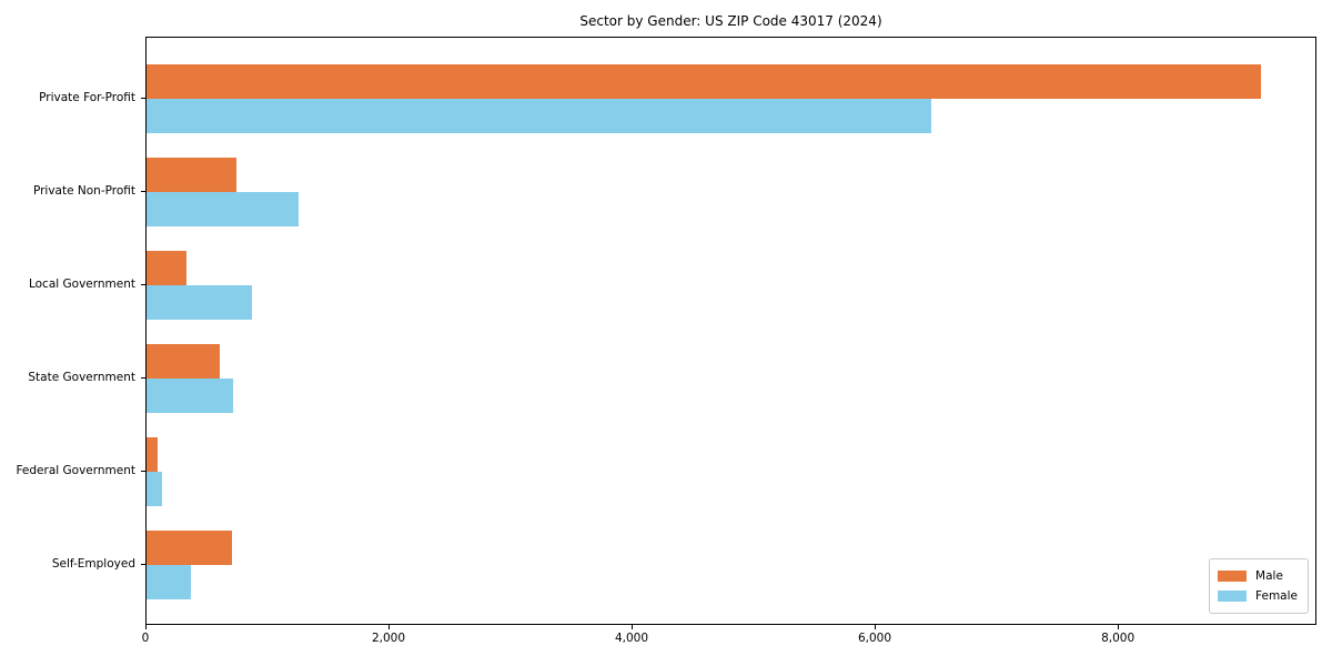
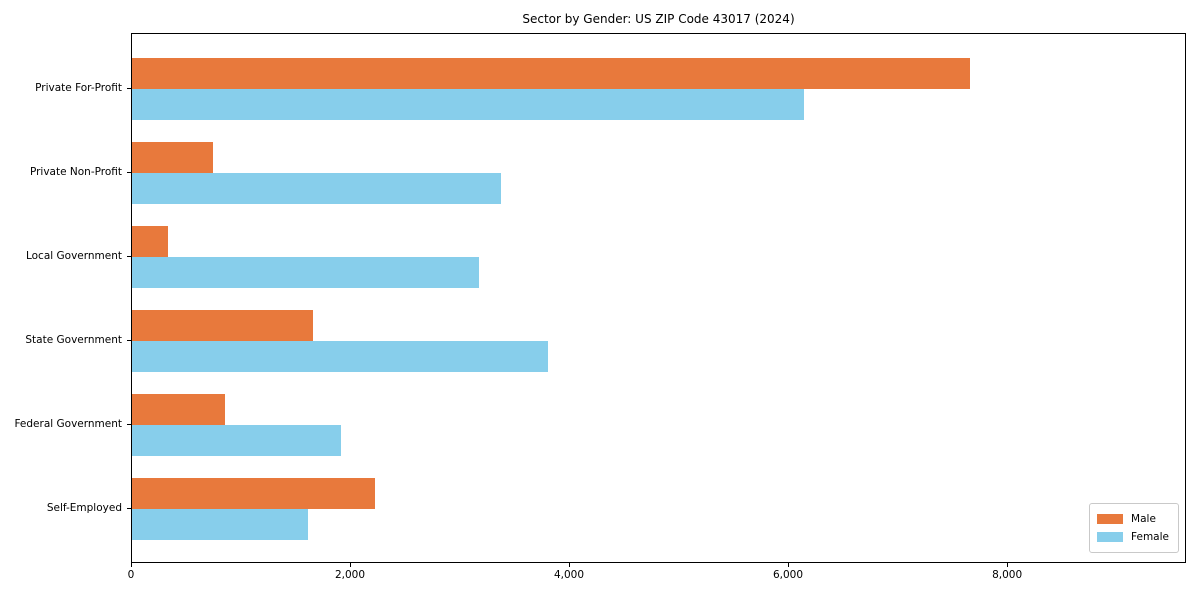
Male/Private For-Profit: 9170 -> 7650
Female/Private For-Profit: 6460 -> 6140
Female/Private Non-Profit: 1260 -> 3370
Female/Local Government: 860 -> 3170
Male/State Government: 610 -> 1650
Female/State Government: 720 -> 3800
Male/Federal Government: 90 -> 850
Female/Federal Government: 130 -> 1910
Male/Self-Employed: 700 -> 2220
Female/Self-Employed: 370 -> 1610
